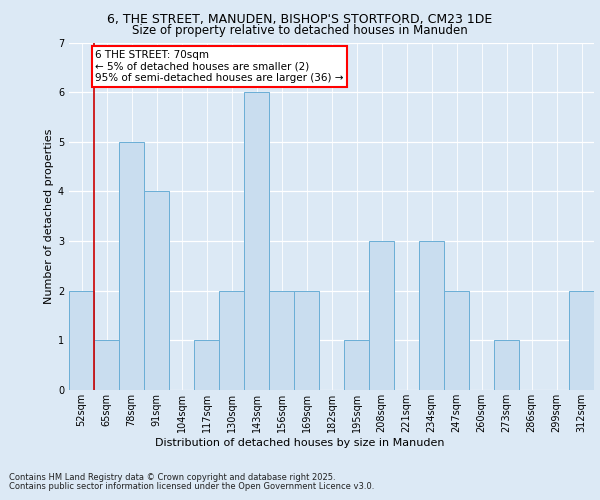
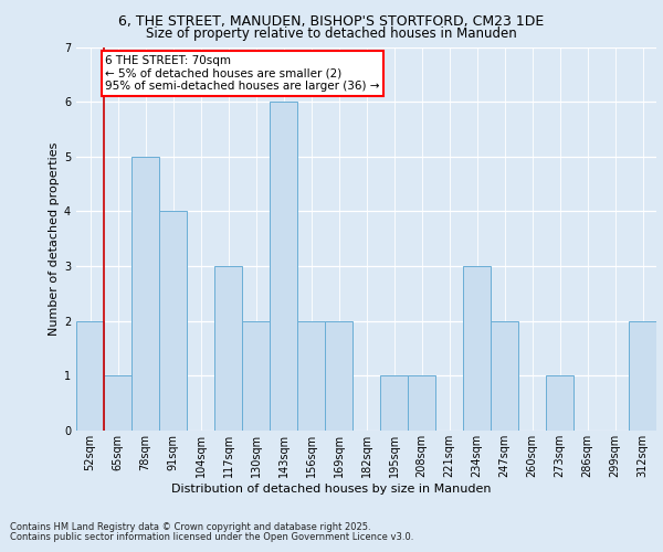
117sqm: 1 -> 3
208sqm: 3 -> 1
